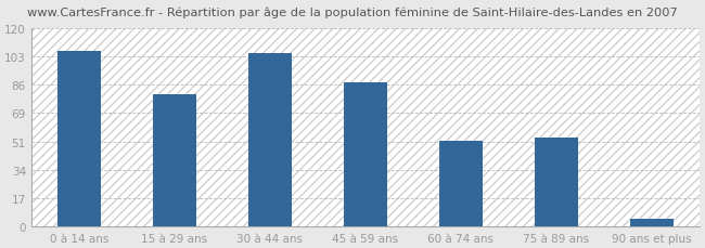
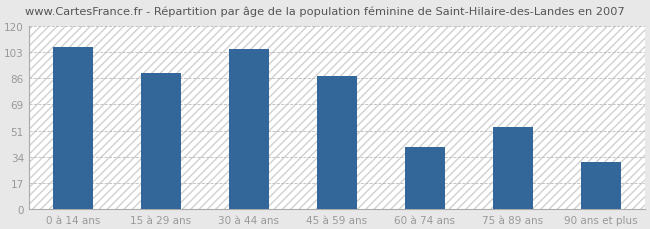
15 à 29 ans: 80 -> 89
60 à 74 ans: 52 -> 41
90 ans et plus: 5 -> 31
